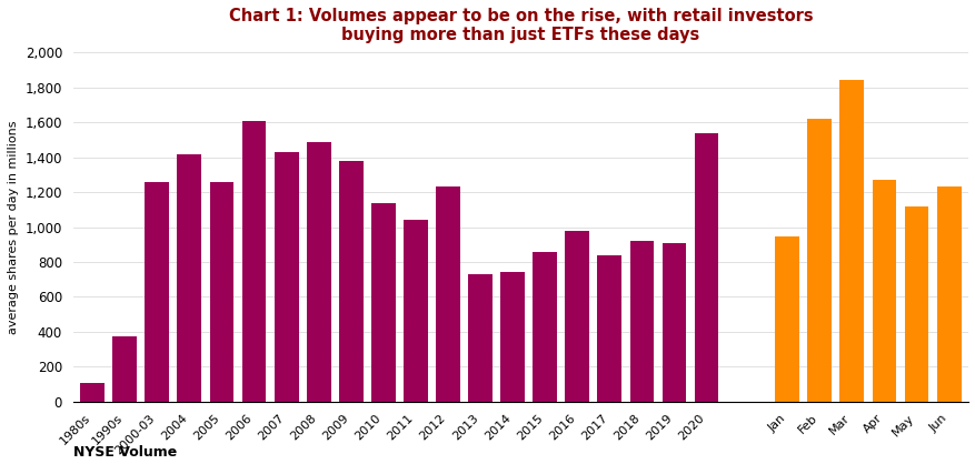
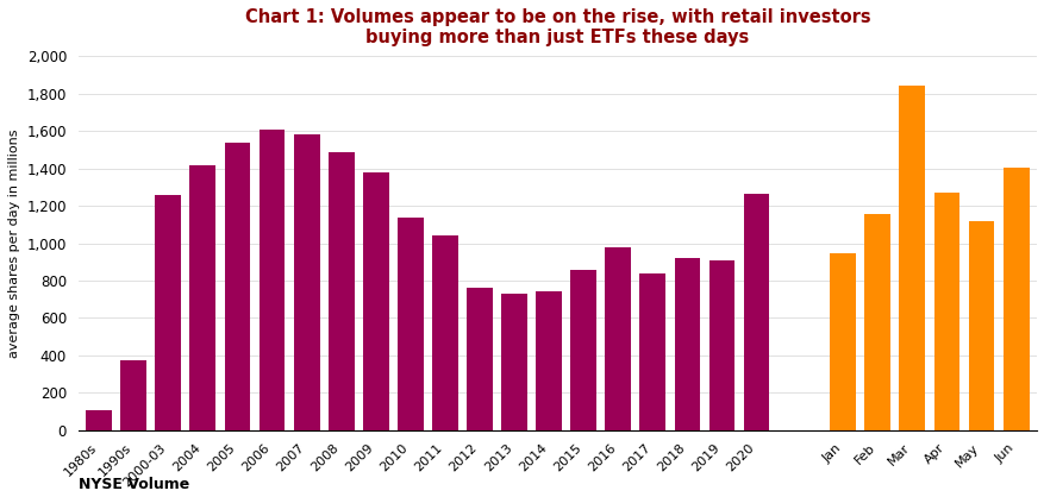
2005: 1,260 -> 1,540
2007: 1,430 -> 1,580
2012: 1,230 -> 760
2020: 1,540 -> 1,260
Feb: 1,620 -> 1,160
Jun: 1,230 -> 1,400
